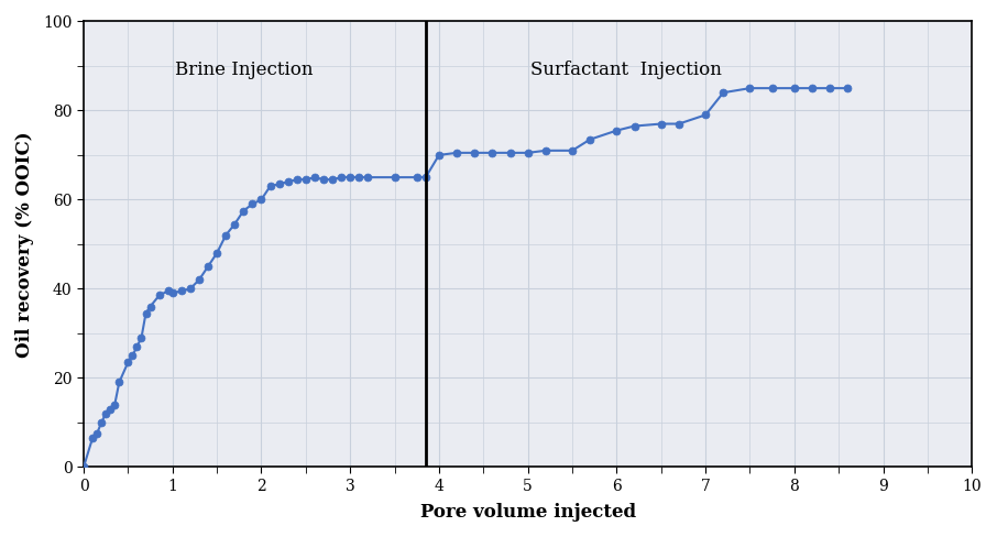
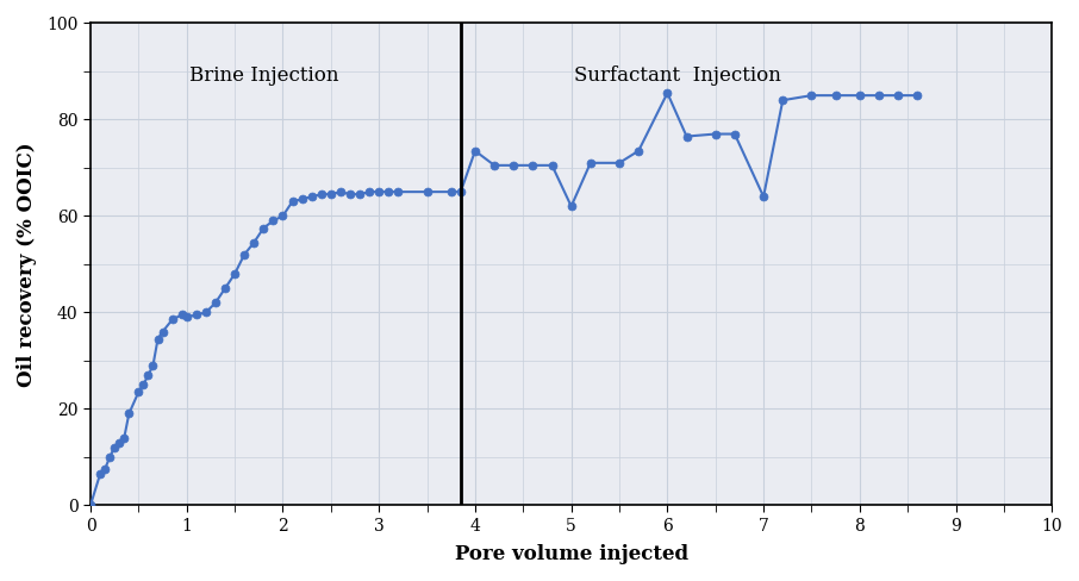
4: 70.0 -> 73.5
5: 70.5 -> 62.0
6: 75.5 -> 85.5
7: 79.0 -> 64.0
